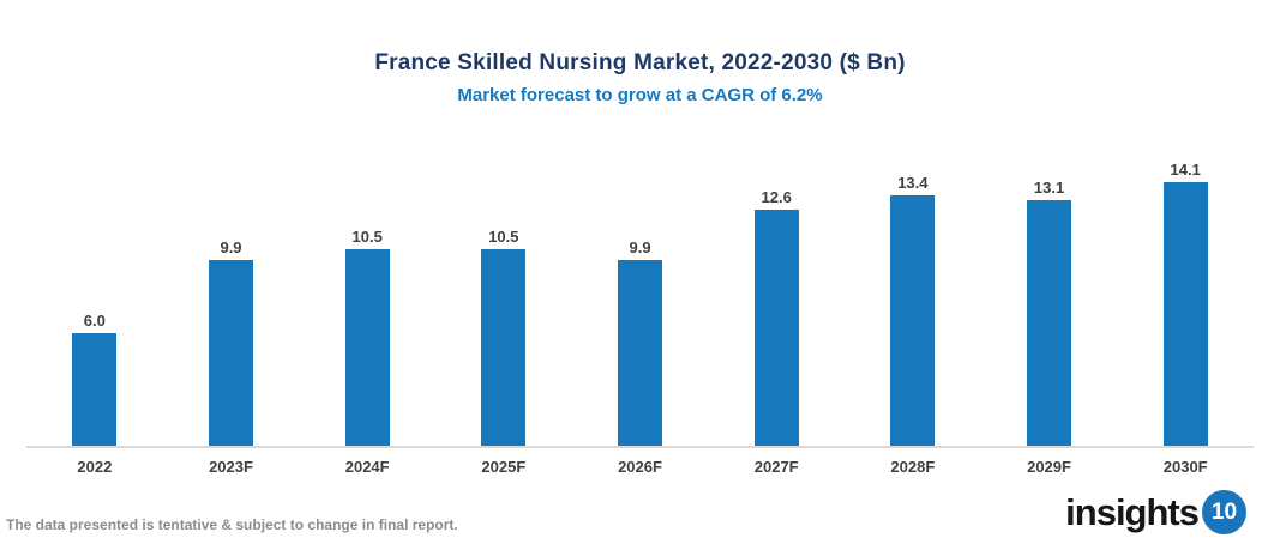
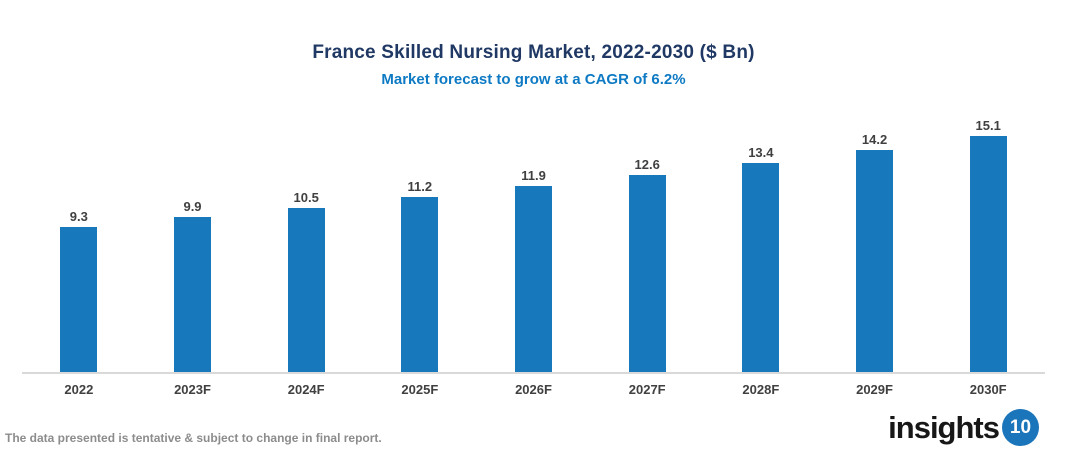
2022: 6.0 -> 9.3
2025F: 10.5 -> 11.2
2026F: 9.9 -> 11.9
2029F: 13.1 -> 14.2
2030F: 14.1 -> 15.1
